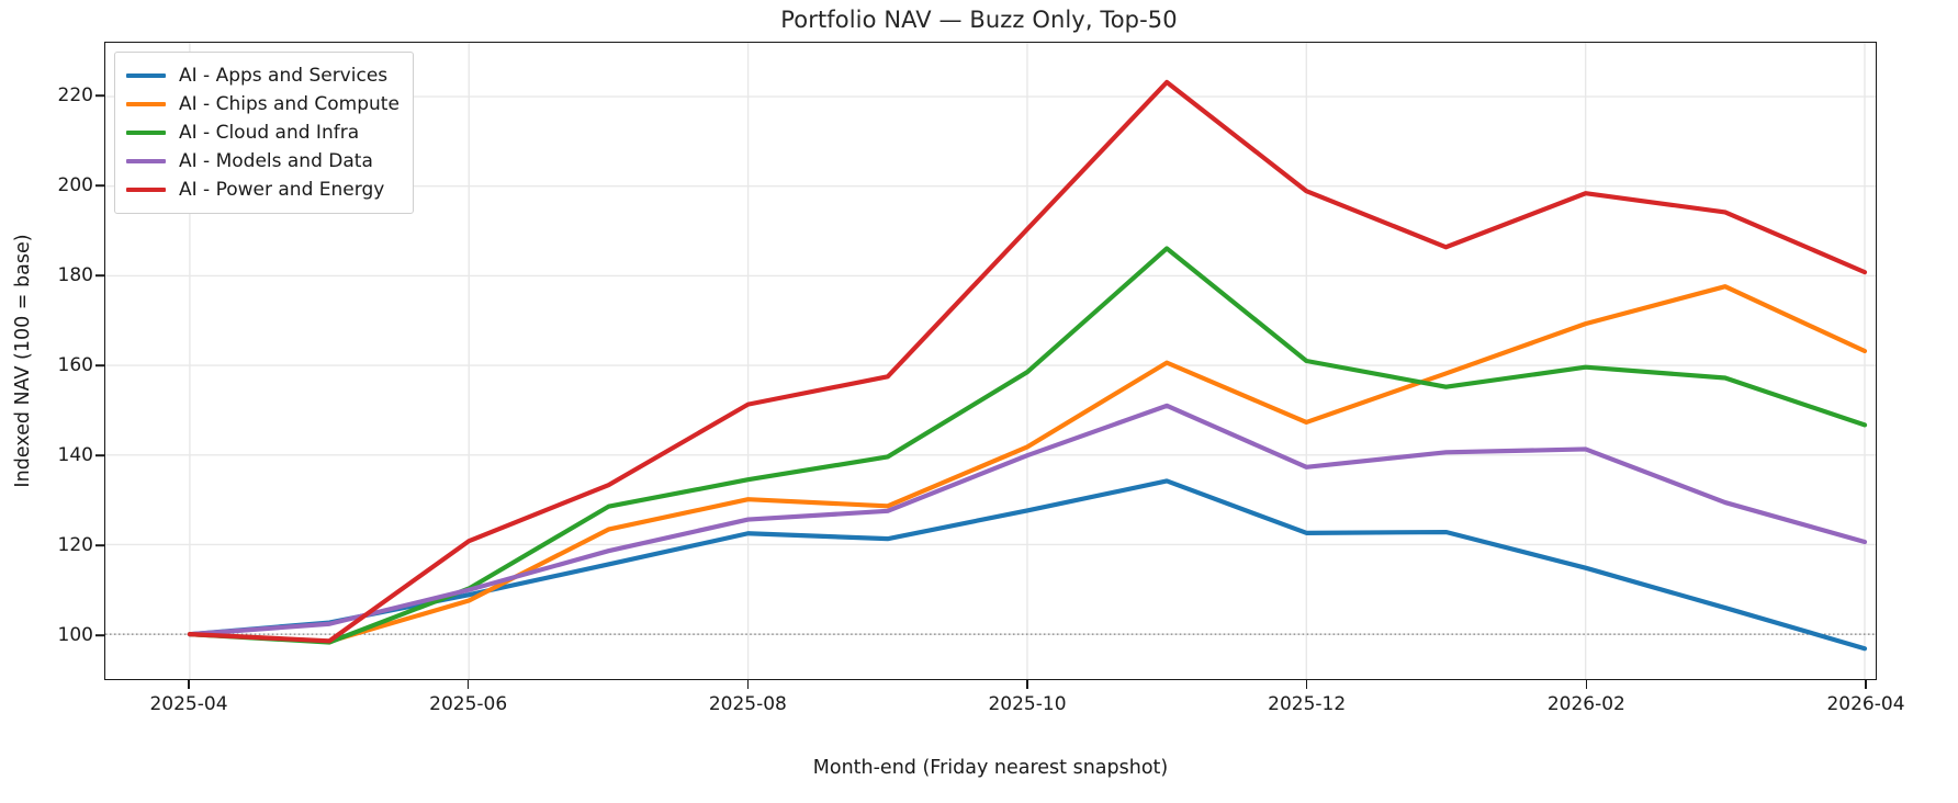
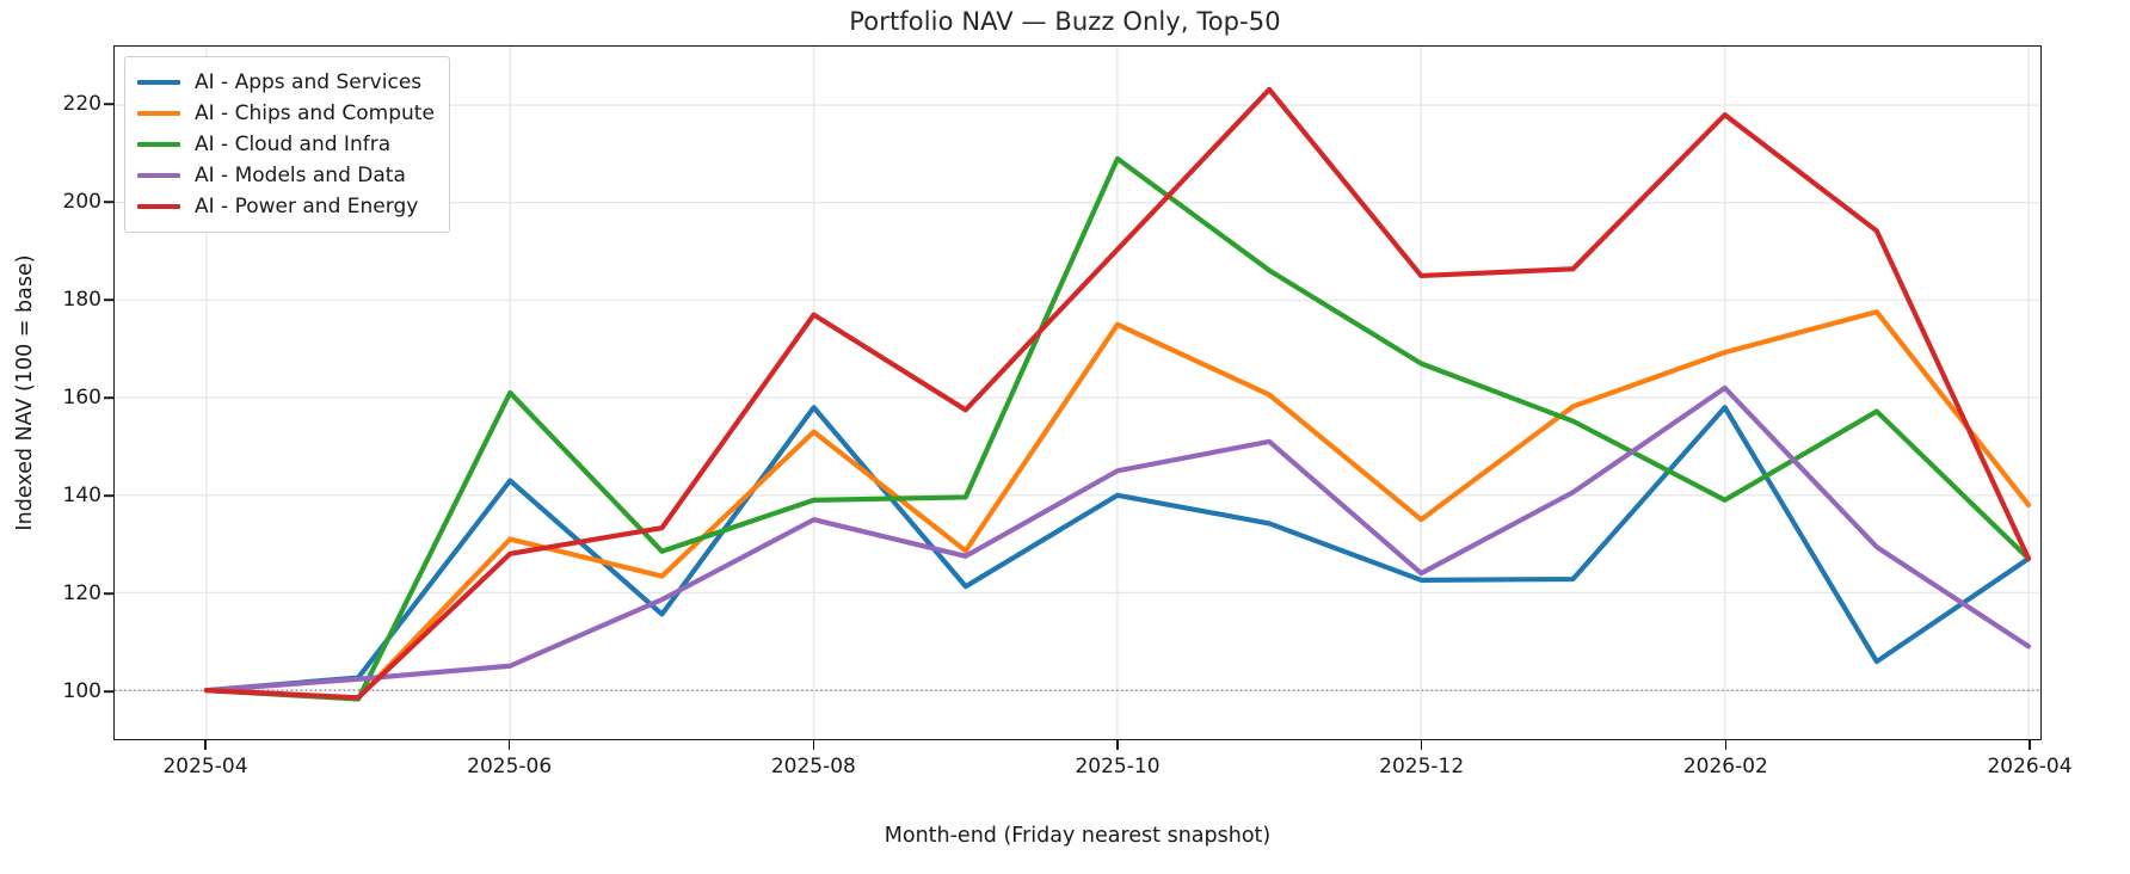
AI - Apps and Services/2025-06: 109 -> 143
AI - Chips and Compute/2025-06: 108 -> 131
AI - Cloud and Infra/2025-06: 110 -> 161
AI - Models and Data/2025-06: 110 -> 105
AI - Power and Energy/2025-06: 121 -> 128
AI - Apps and Services/2025-08: 122 -> 158
AI - Chips and Compute/2025-08: 130 -> 153
AI - Cloud and Infra/2025-08: 134 -> 139
AI - Models and Data/2025-08: 126 -> 135
AI - Power and Energy/2025-08: 151 -> 177
AI - Apps and Services/2025-10: 128 -> 140
AI - Chips and Compute/2025-10: 142 -> 175
AI - Cloud and Infra/2025-10: 158 -> 209
AI - Models and Data/2025-10: 140 -> 145
AI - Chips and Compute/2025-12: 147 -> 135
AI - Cloud and Infra/2025-12: 161 -> 167
AI - Models and Data/2025-12: 137 -> 124
AI - Power and Energy/2025-12: 199 -> 185
AI - Apps and Services/2026-02: 115 -> 158
AI - Cloud and Infra/2026-02: 160 -> 139
AI - Models and Data/2026-02: 141 -> 162
AI - Power and Energy/2026-02: 198 -> 218
AI - Apps and Services/2026-04: 97 -> 127
AI - Chips and Compute/2026-04: 163 -> 138
AI - Cloud and Infra/2026-04: 147 -> 127
AI - Models and Data/2026-04: 121 -> 109
AI - Power and Energy/2026-04: 181 -> 127
